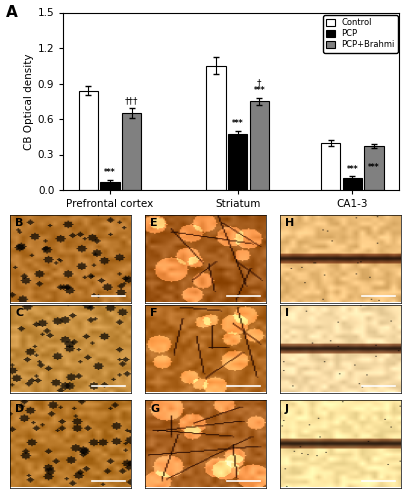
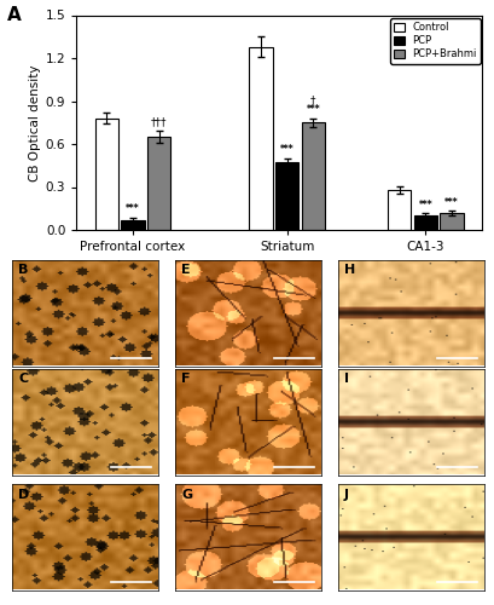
Control/Prefrontal cortex: 0.84 -> 0.78
Control/Striatum: 1.05 -> 1.28
Control/CA1-3: 0.40 -> 0.28
PCP+Brahmi/CA1-3: 0.37 -> 0.12
